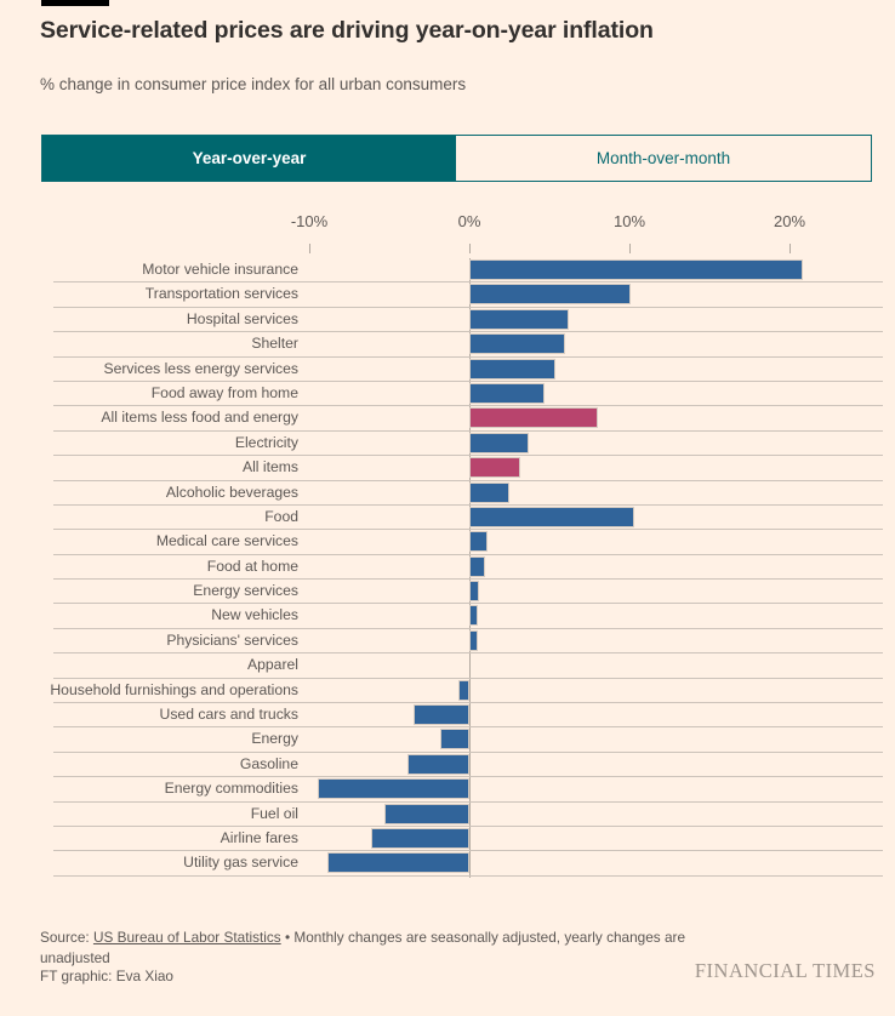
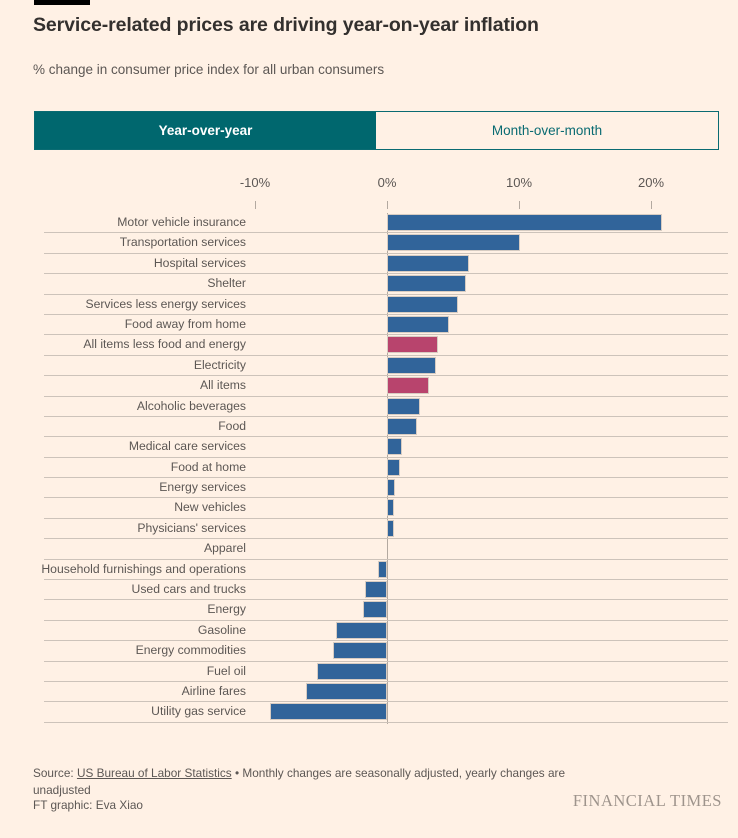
All items less food and energy: 8.0% -> 3.9%
Food: 10.3% -> 2.3%
Used cars and trucks: -3.5% -> -1.7%
Energy commodities: -9.5% -> -4.1%
